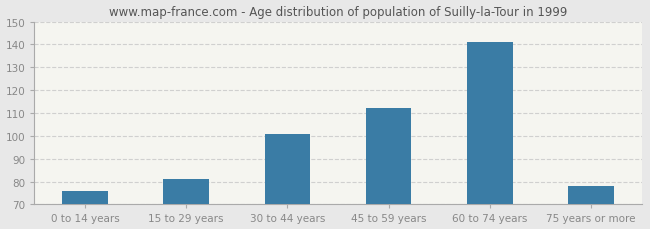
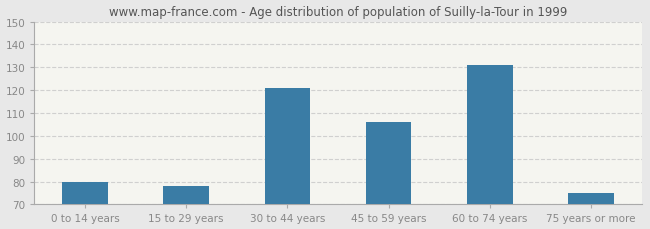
0 to 14 years: 76 -> 80
15 to 29 years: 81 -> 78
30 to 44 years: 101 -> 121
45 to 59 years: 112 -> 106
60 to 74 years: 141 -> 131
75 years or more: 78 -> 75
